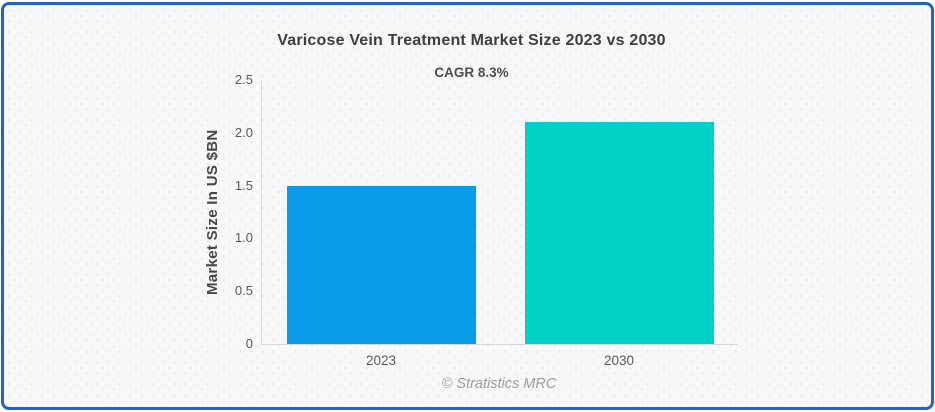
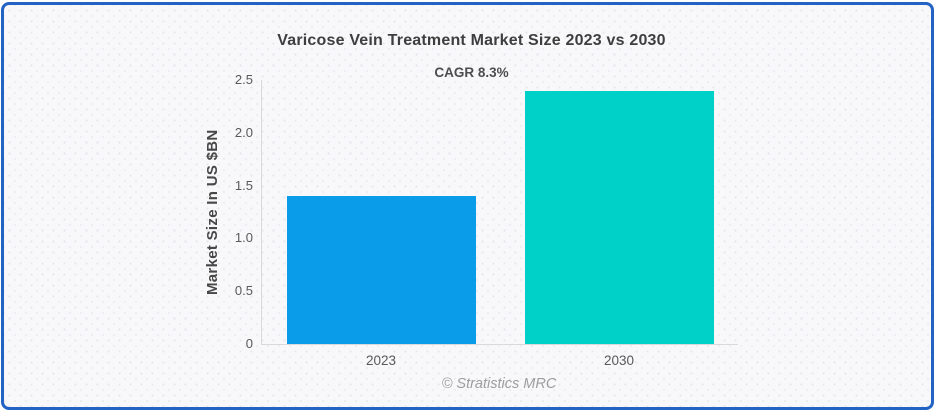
2023: 1.5 -> 1.4
2030: 2.1 -> 2.4
